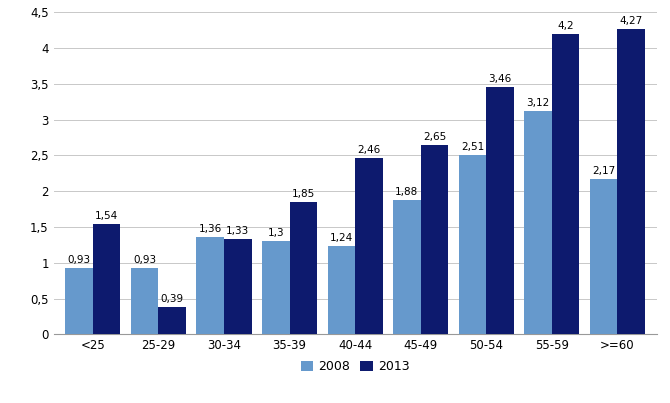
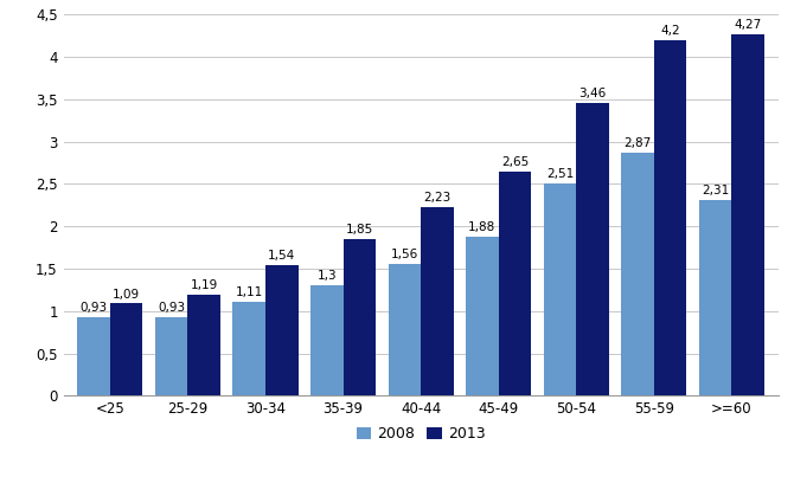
2013/<25: 1,54 -> 1,09
2013/25-29: 0,39 -> 1,19
2008/30-34: 1,36 -> 1,11
2013/30-34: 1,33 -> 1,54
2008/40-44: 1,24 -> 1,56
2013/40-44: 2,46 -> 2,23
2008/55-59: 3,12 -> 2,87
2008/>=60: 2,17 -> 2,31
